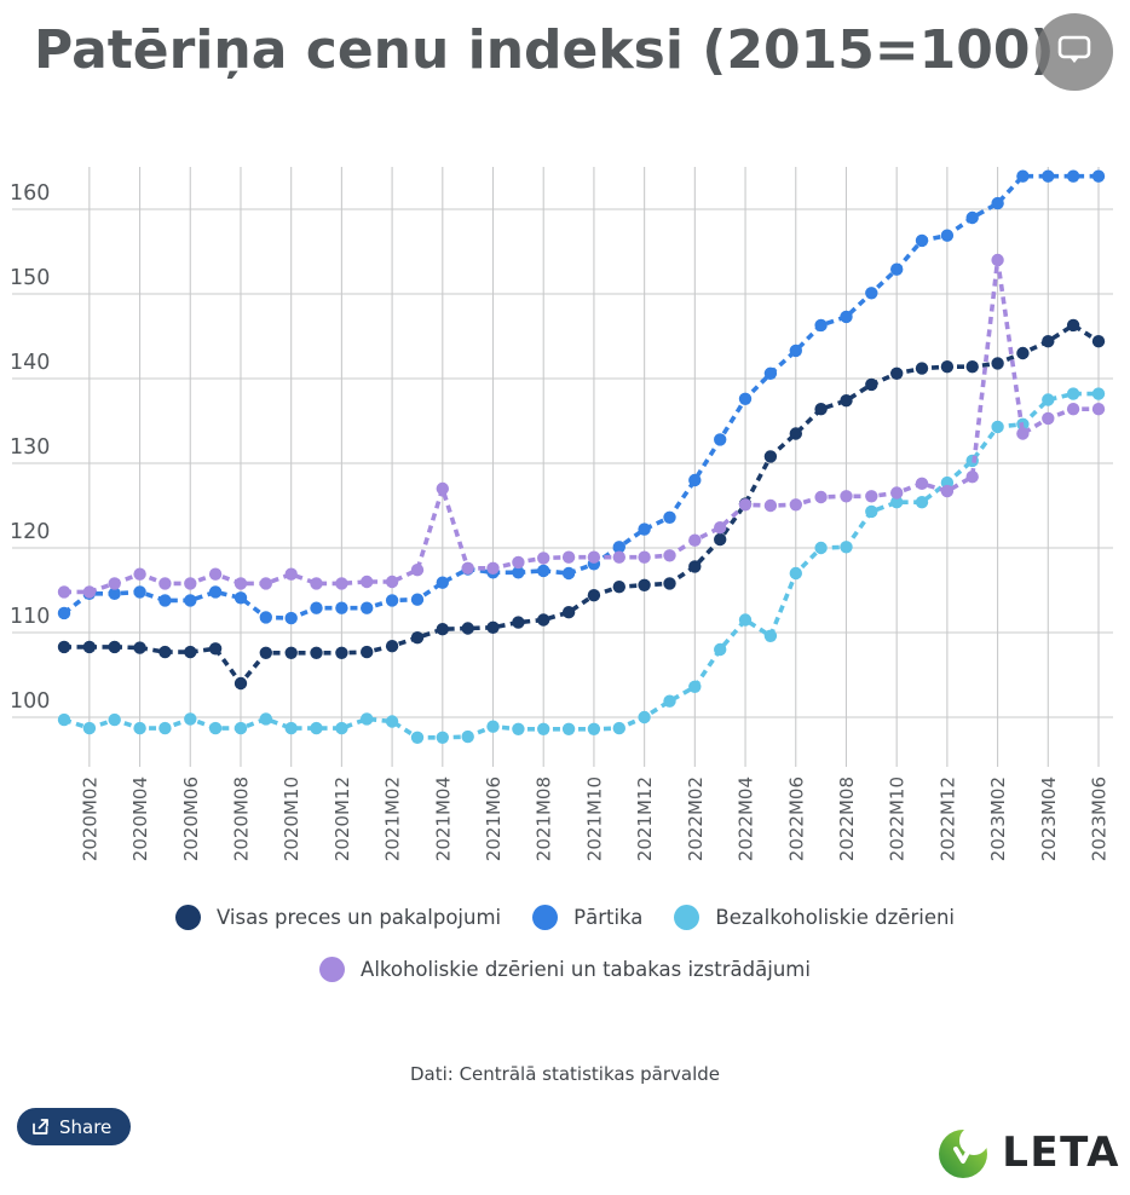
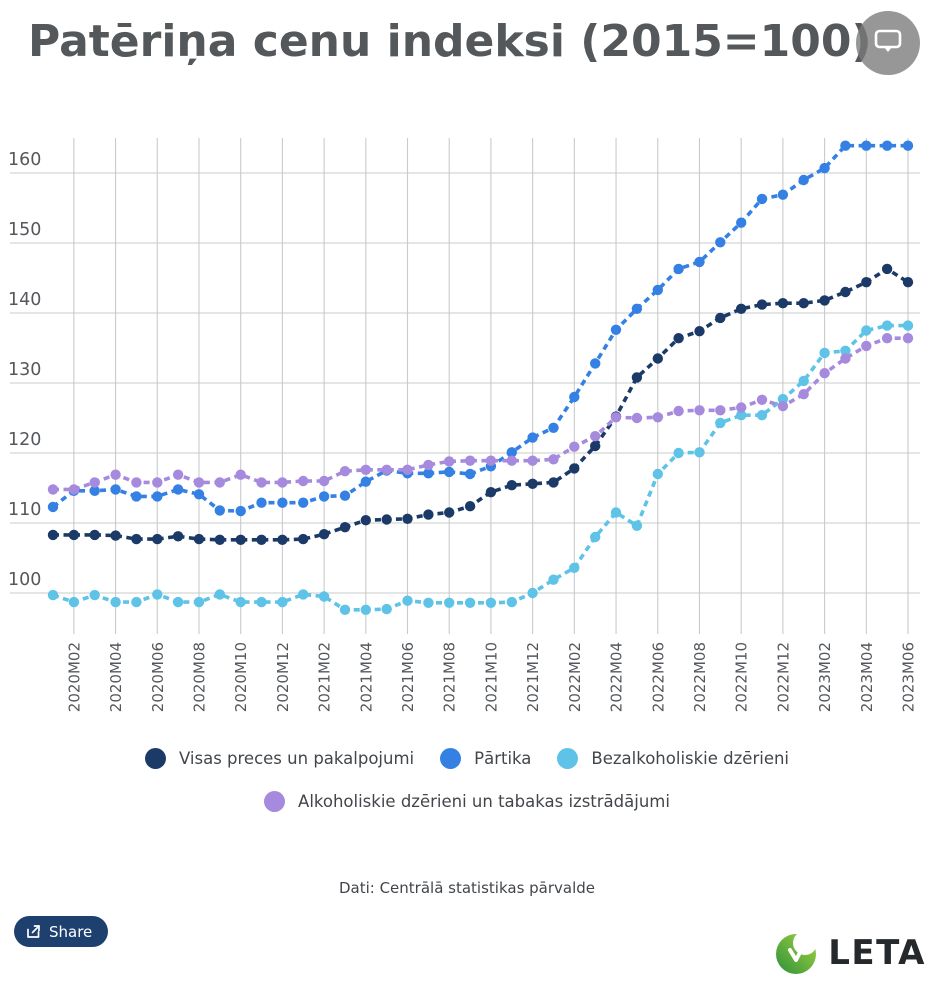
Visas preces un pakalpojumi/2020M08: 104 -> 108
Alkoholiskie dzērieni un tabakas izstrādājumi/2021M04: 127 -> 118
Alkoholiskie dzērieni un tabakas izstrādājumi/2023M02: 154 -> 131
